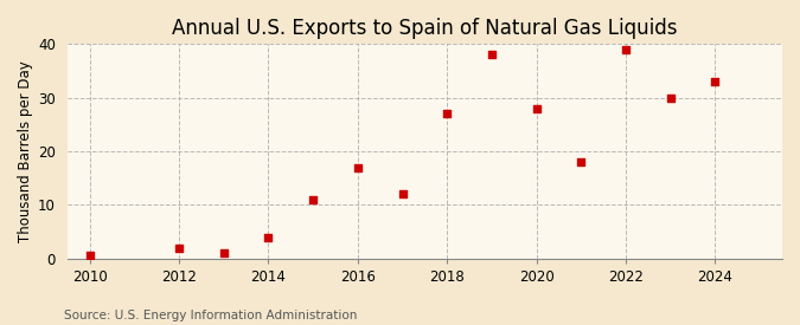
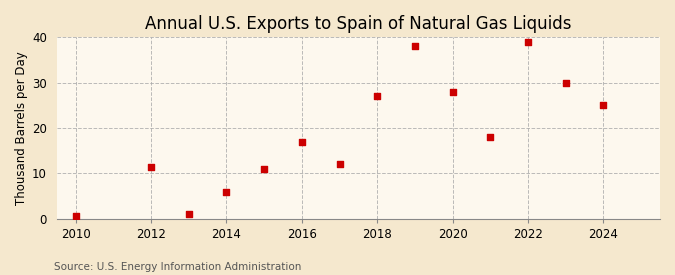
2012: 2.0 -> 11.5
2014: 4.0 -> 6.0
2024: 33.0 -> 25.0
